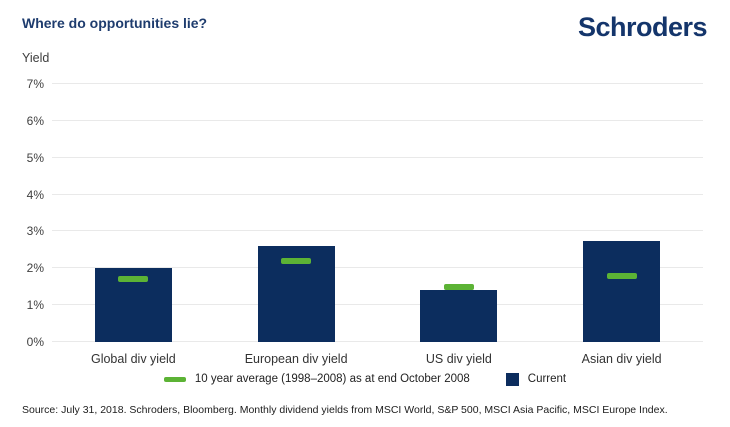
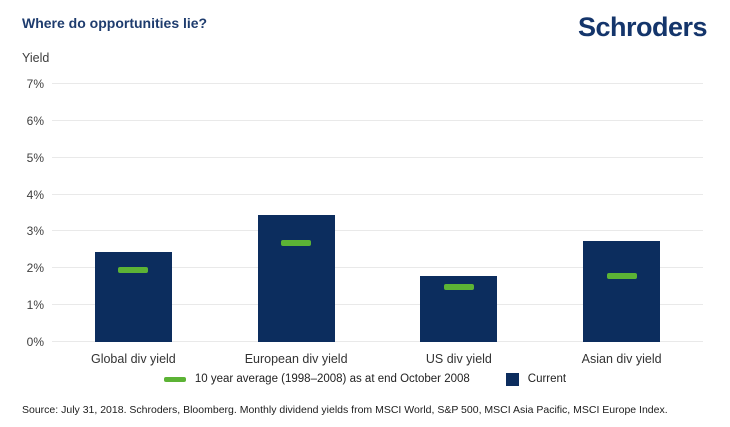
10 year average (1998–2008) as at end October 2008/Global div yield: 1.7% -> 1.9%
Current/Global div yield: 2.0% -> 2.5%
10 year average (1998–2008) as at end October 2008/European div yield: 2.2% -> 2.7%
Current/European div yield: 2.6% -> 3.5%
Current/US div yield: 1.4% -> 1.8%
